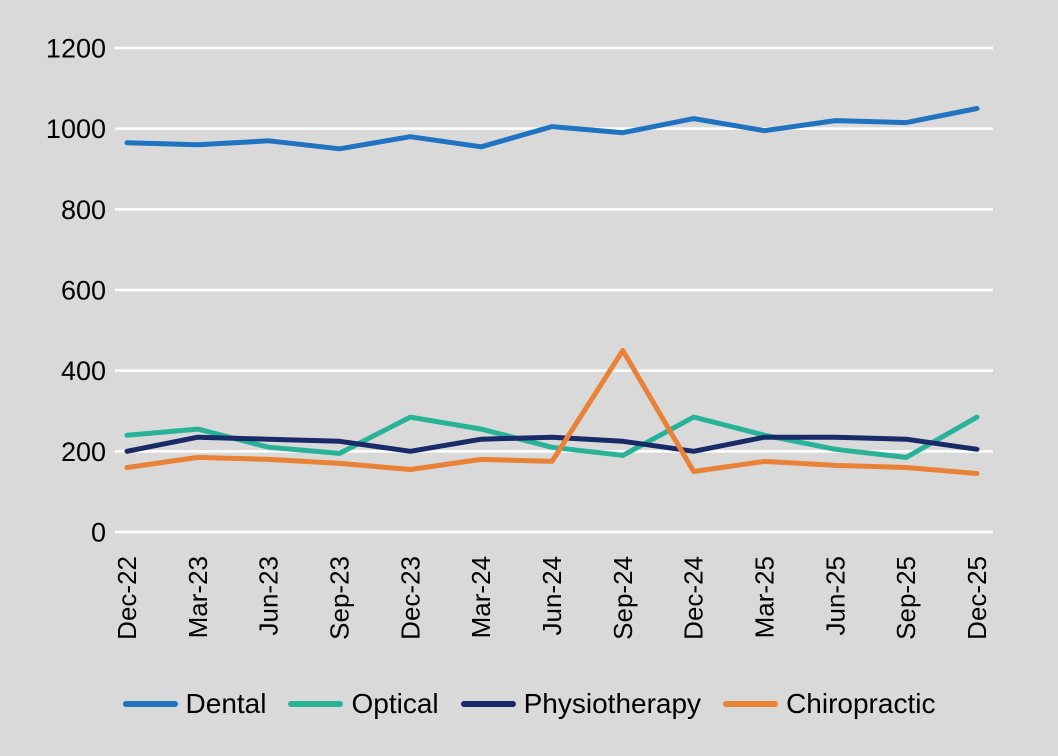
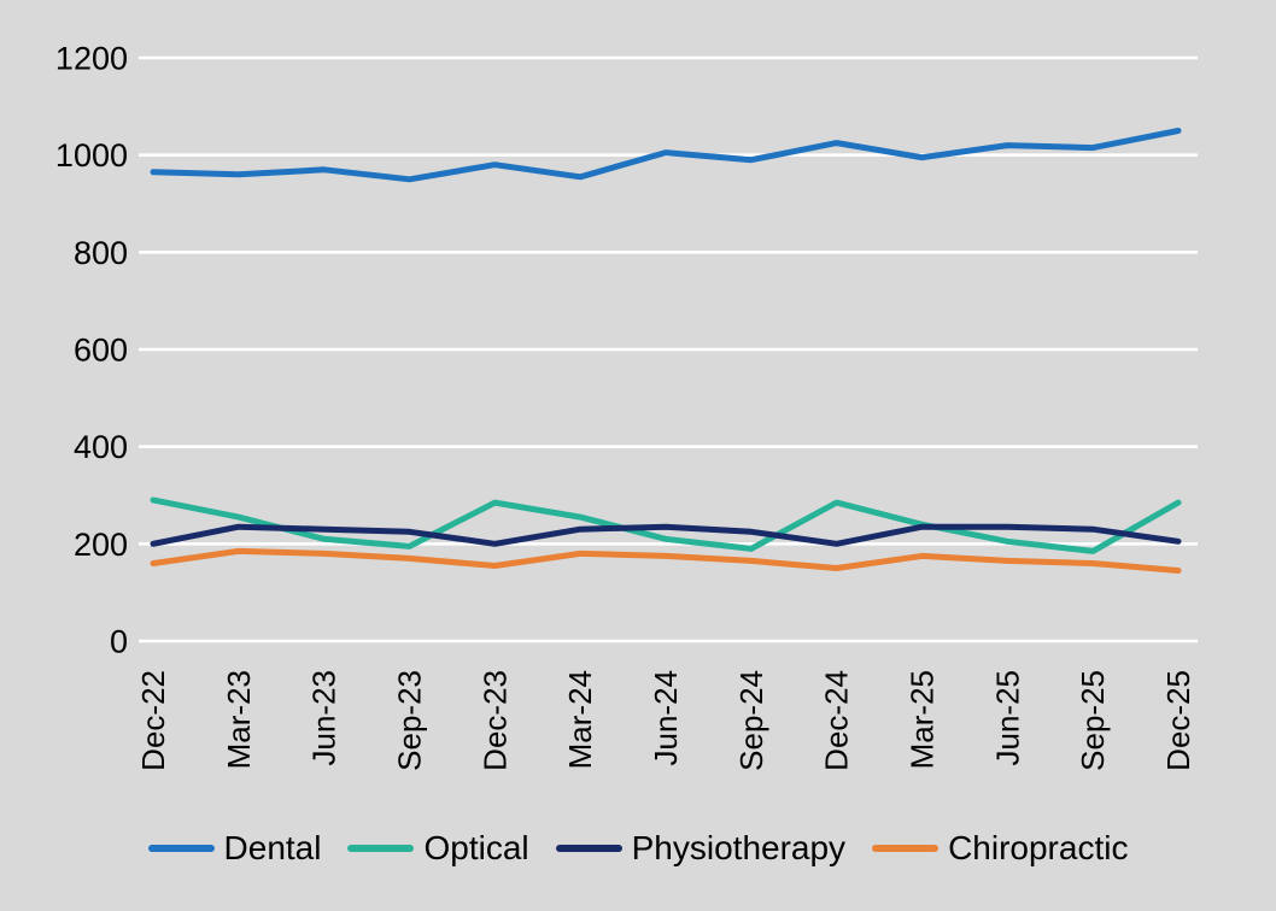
Optical/Dec-22: 240 -> 290
Chiropractic/Sep-24: 450 -> 160
